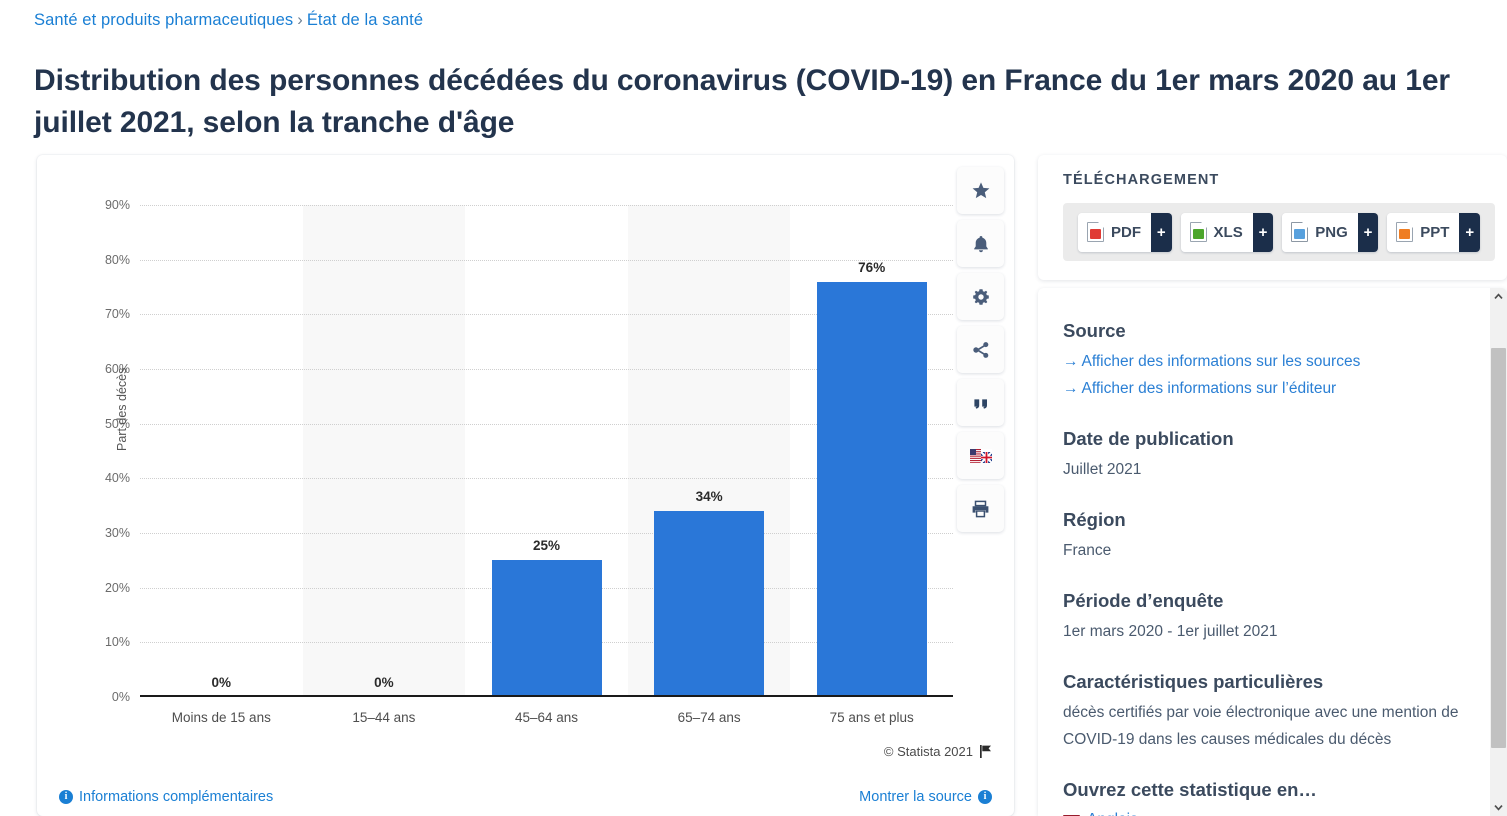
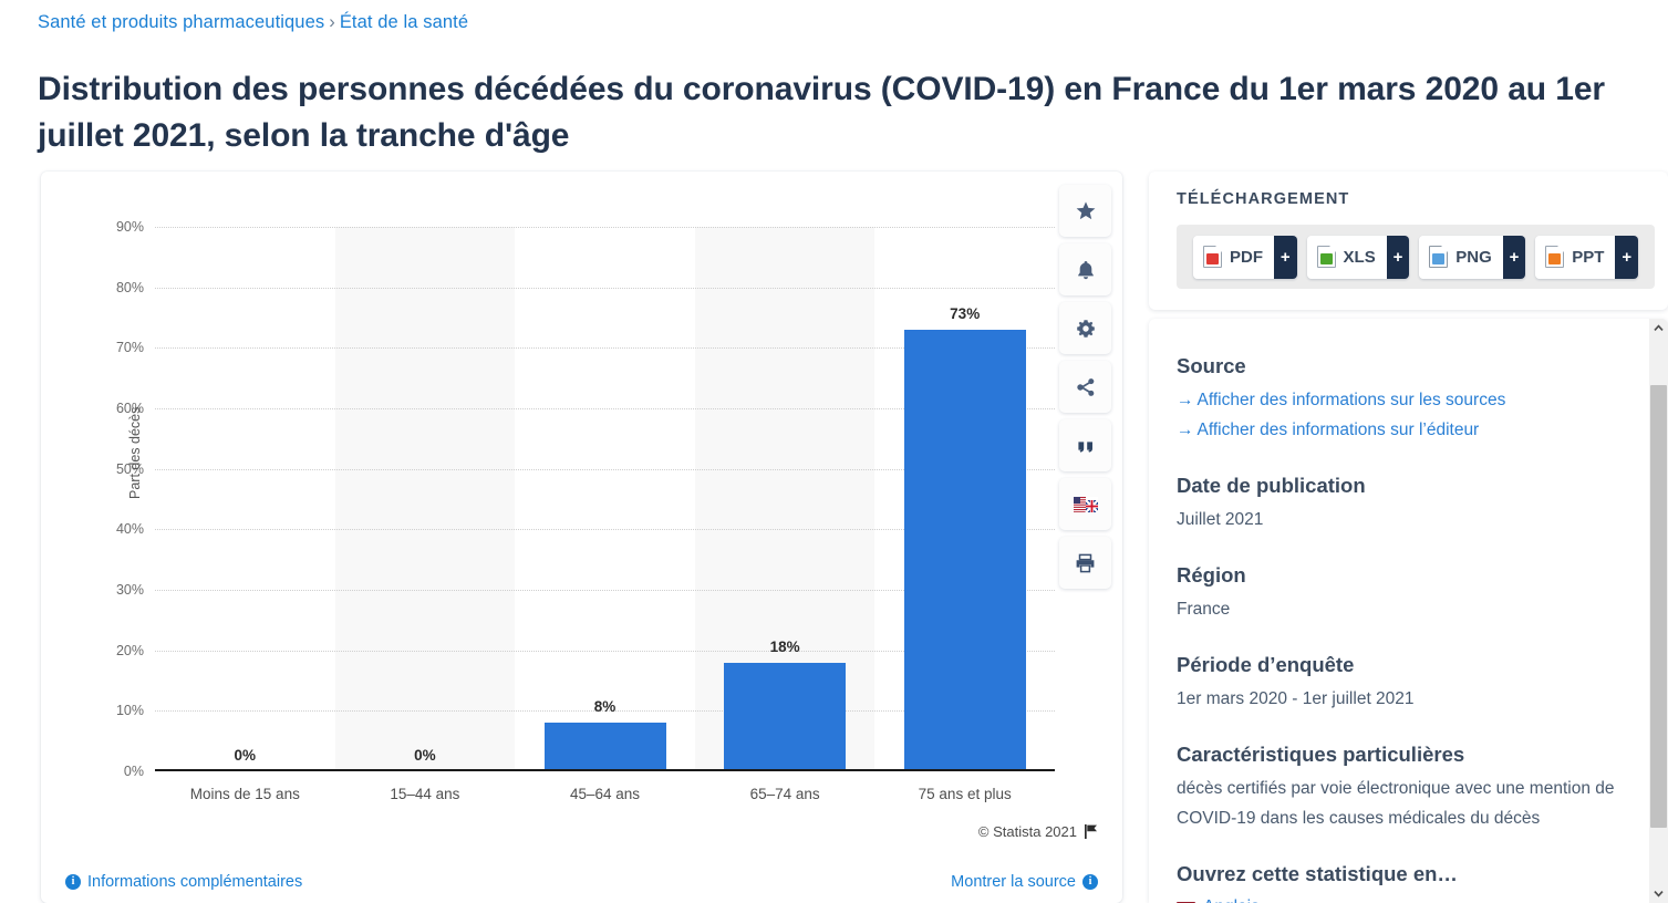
45–64 ans: 25% -> 8%
65–74 ans: 34% -> 18%
75 ans et plus: 76% -> 73%
